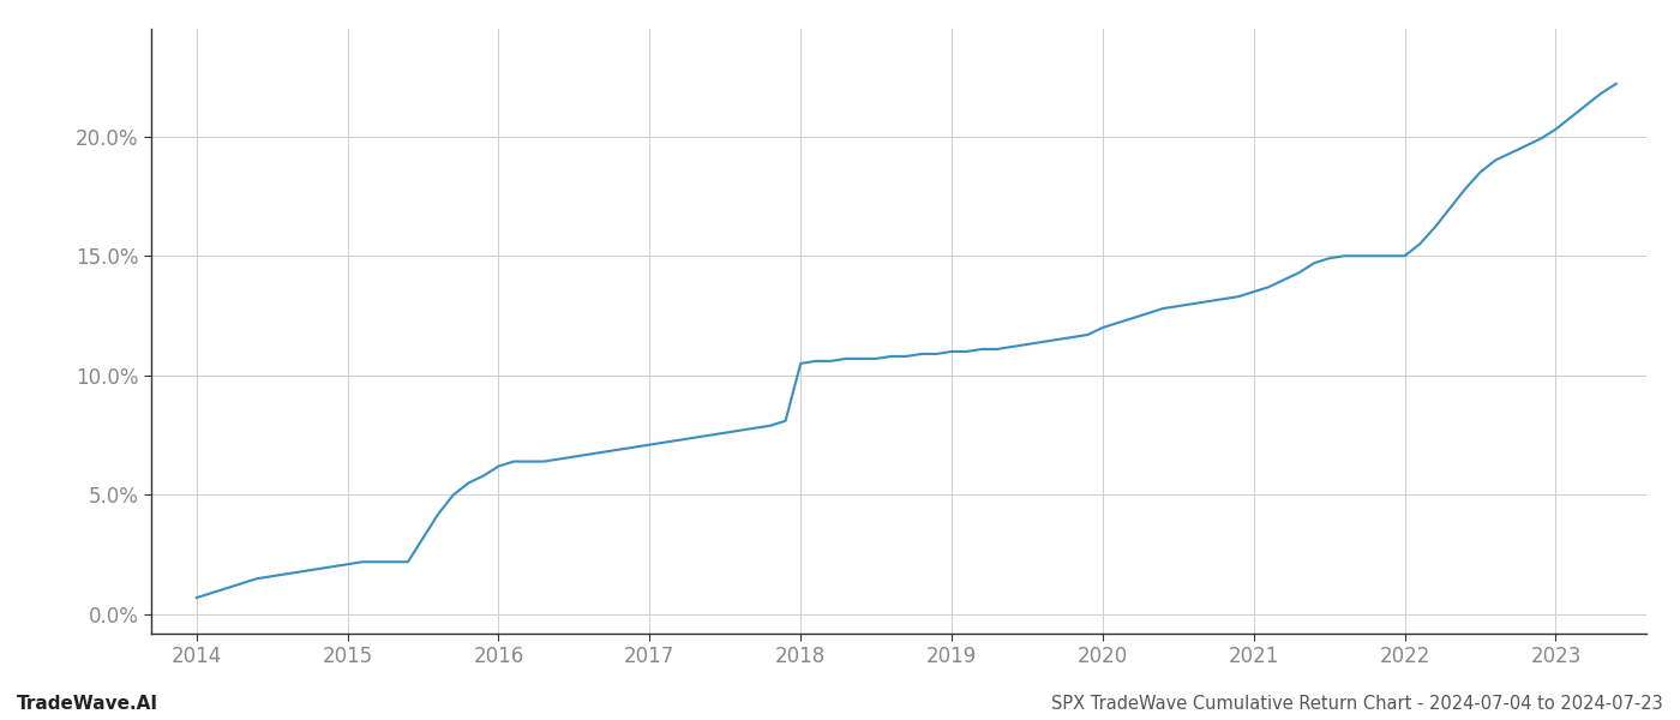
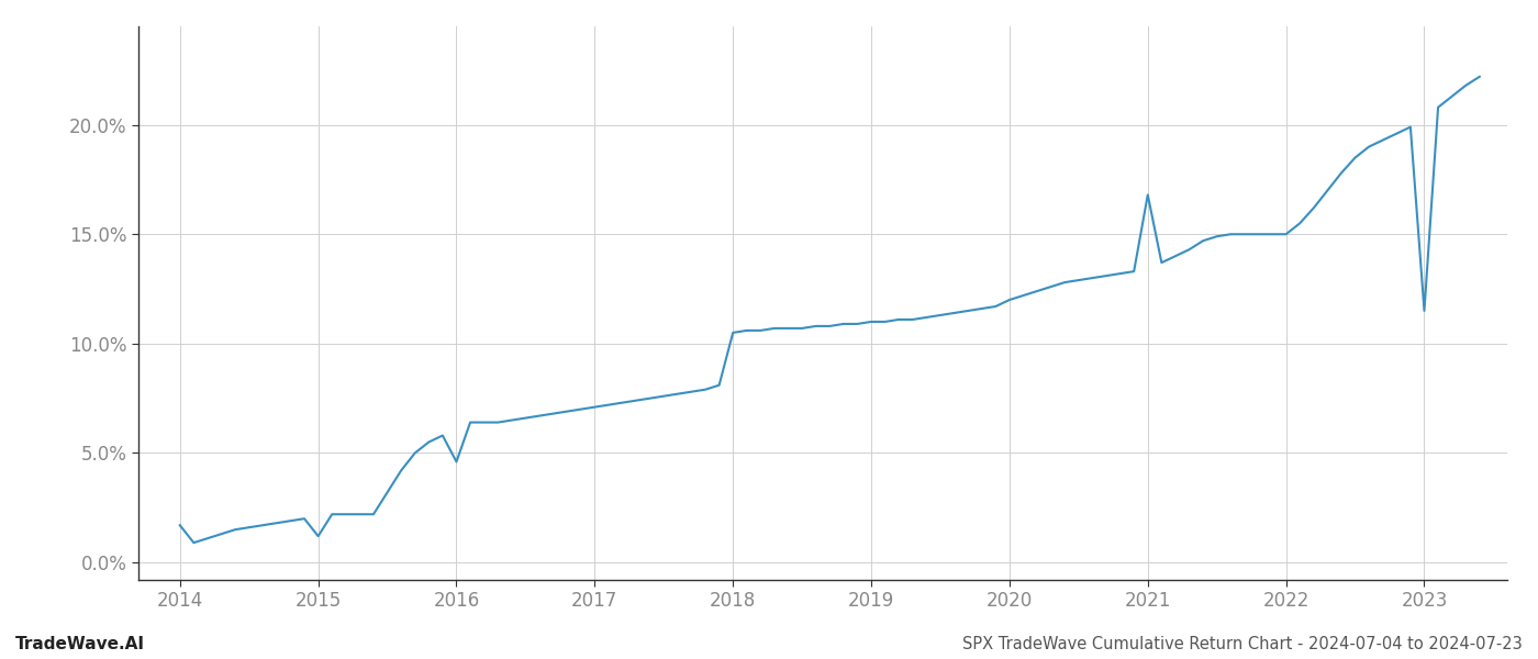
2014: 0.7% -> 1.7%
2015: 2.1% -> 1.2%
2016: 6.2% -> 4.6%
2021: 13.5% -> 16.8%
2023: 20.3% -> 11.5%
